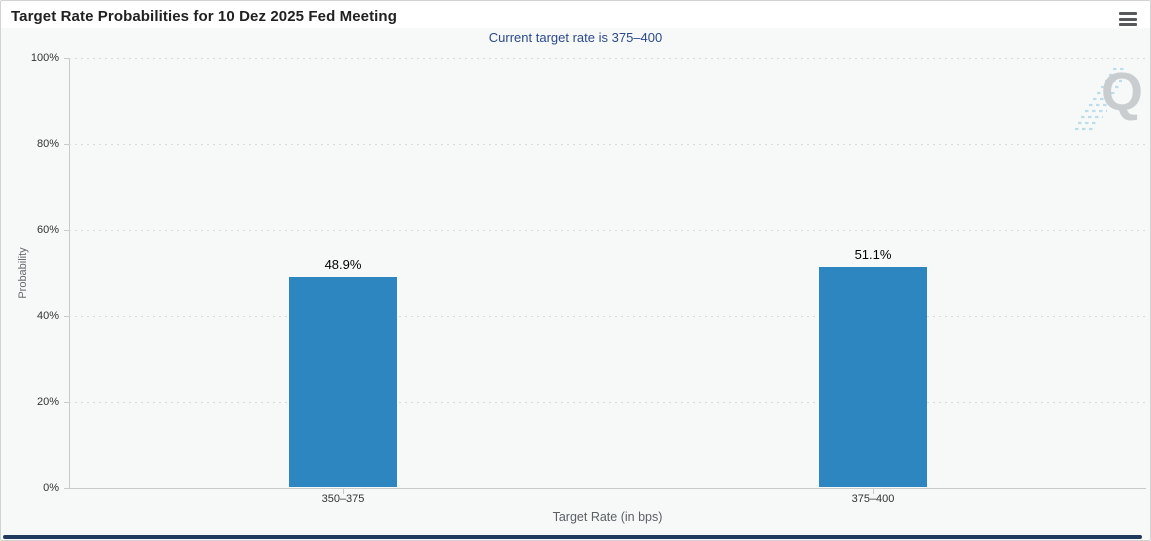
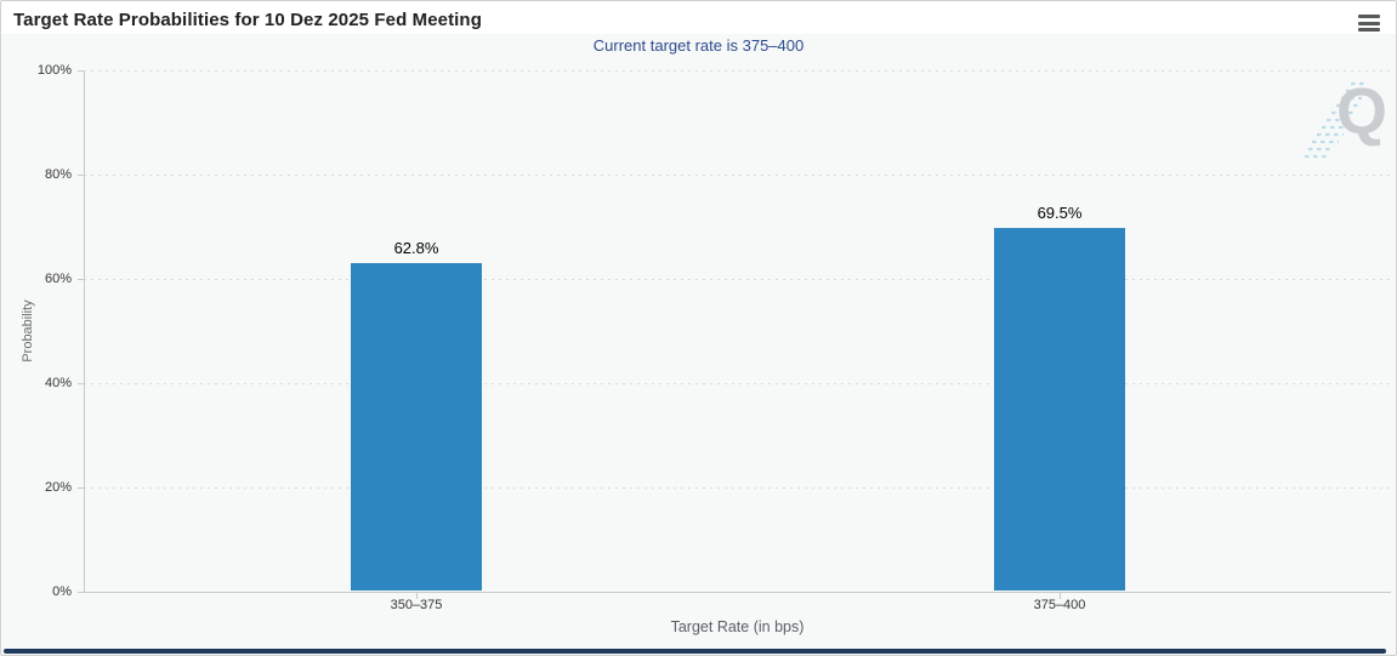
350–375: 48.9% -> 62.8%
375–400: 51.1% -> 69.5%
